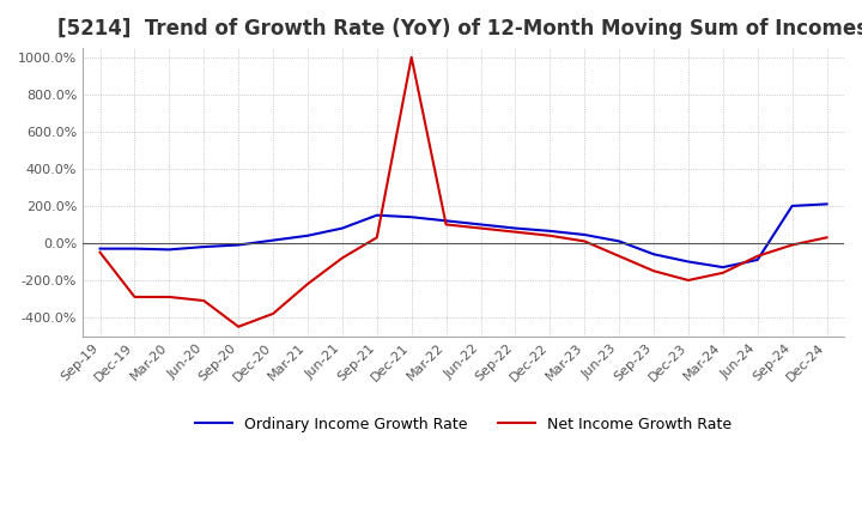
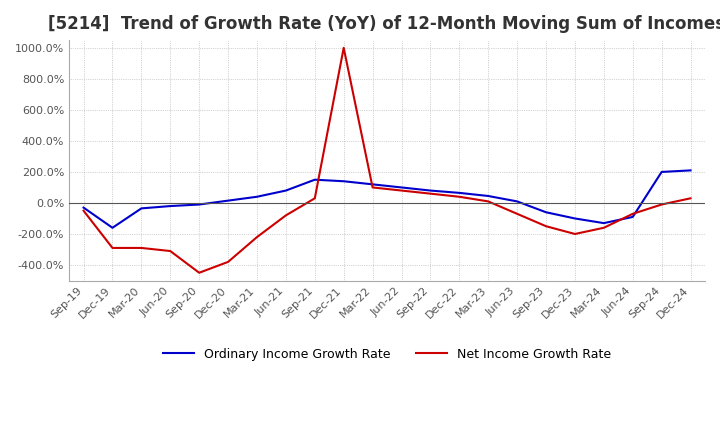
Ordinary Income Growth Rate/Dec-19: -30% -> -160%
